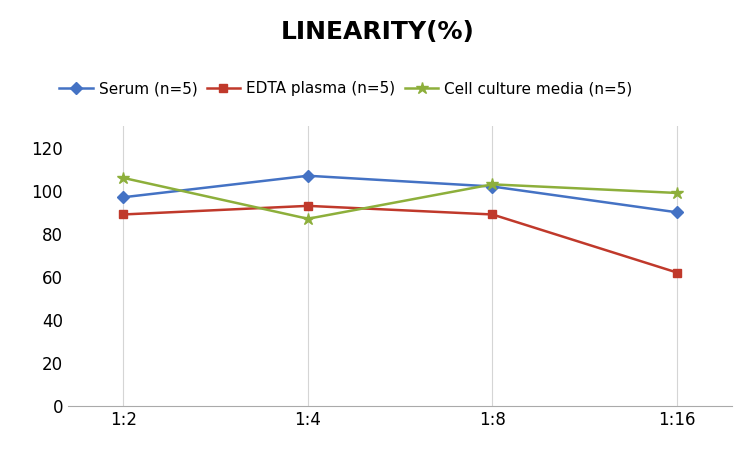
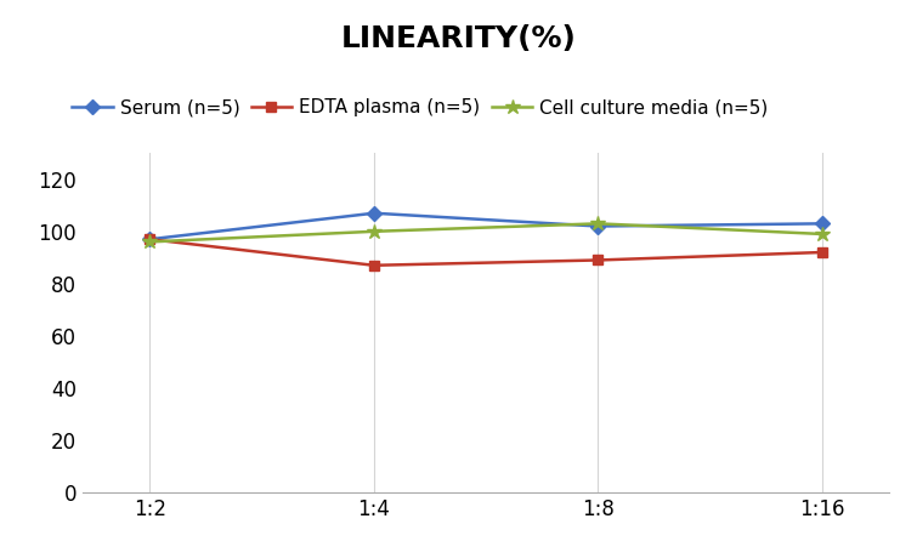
EDTA plasma (n=5)/1:2: 89 -> 97
Cell culture media (n=5)/1:2: 106 -> 96
EDTA plasma (n=5)/1:4: 93 -> 87
Cell culture media (n=5)/1:4: 87 -> 100
Serum (n=5)/1:16: 90 -> 103
EDTA plasma (n=5)/1:16: 62 -> 92
